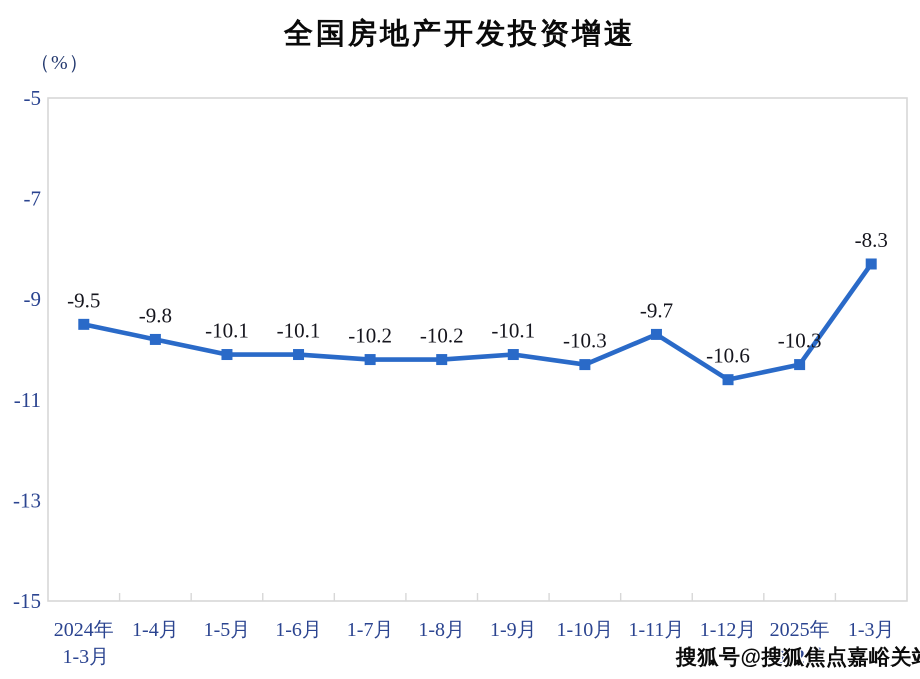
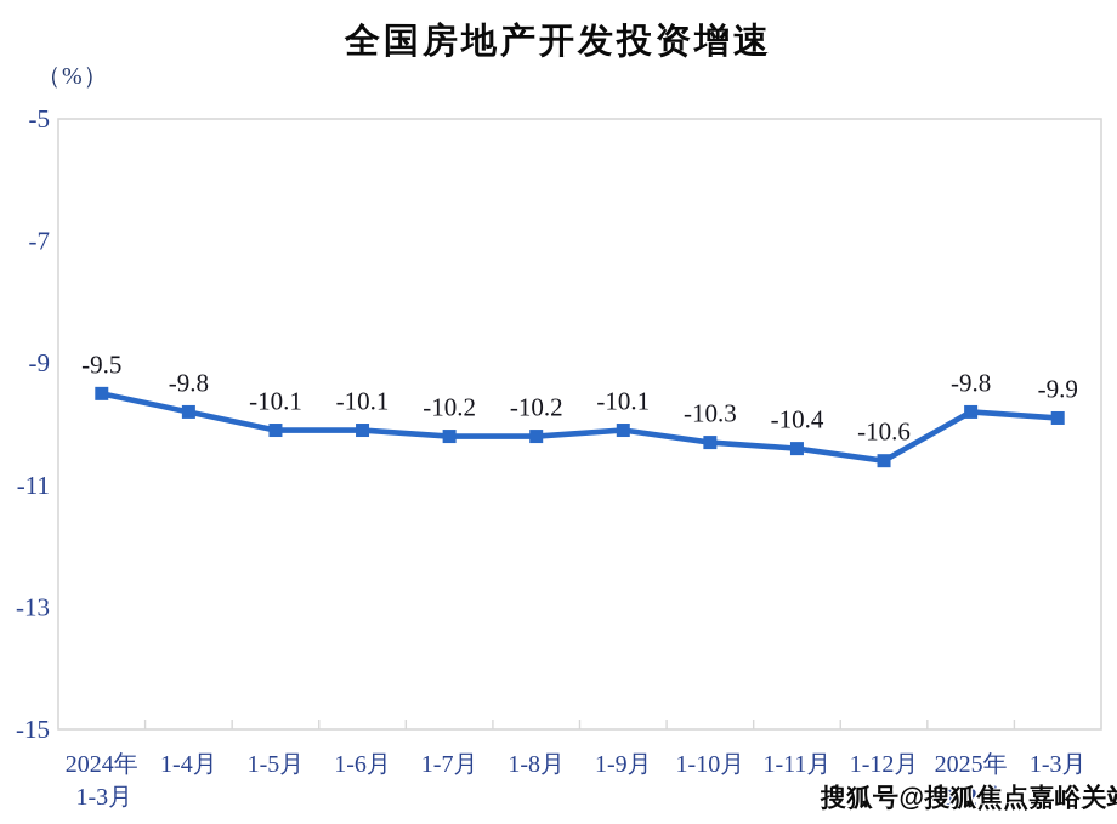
1-11月: -9.7 -> -10.4
2025年 1-2月: -10.3 -> -9.8
1-3月: -8.3 -> -9.9
